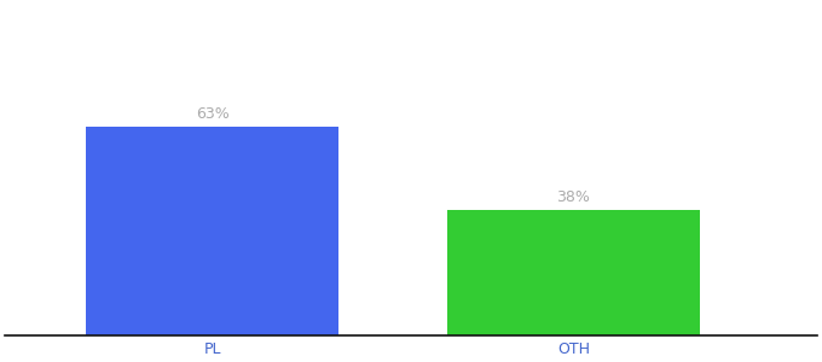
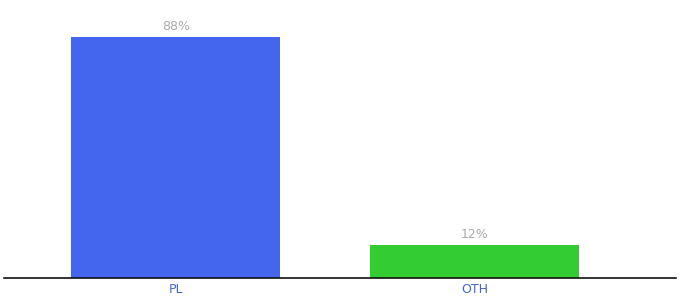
PL: 63% -> 88%
OTH: 38% -> 12%
